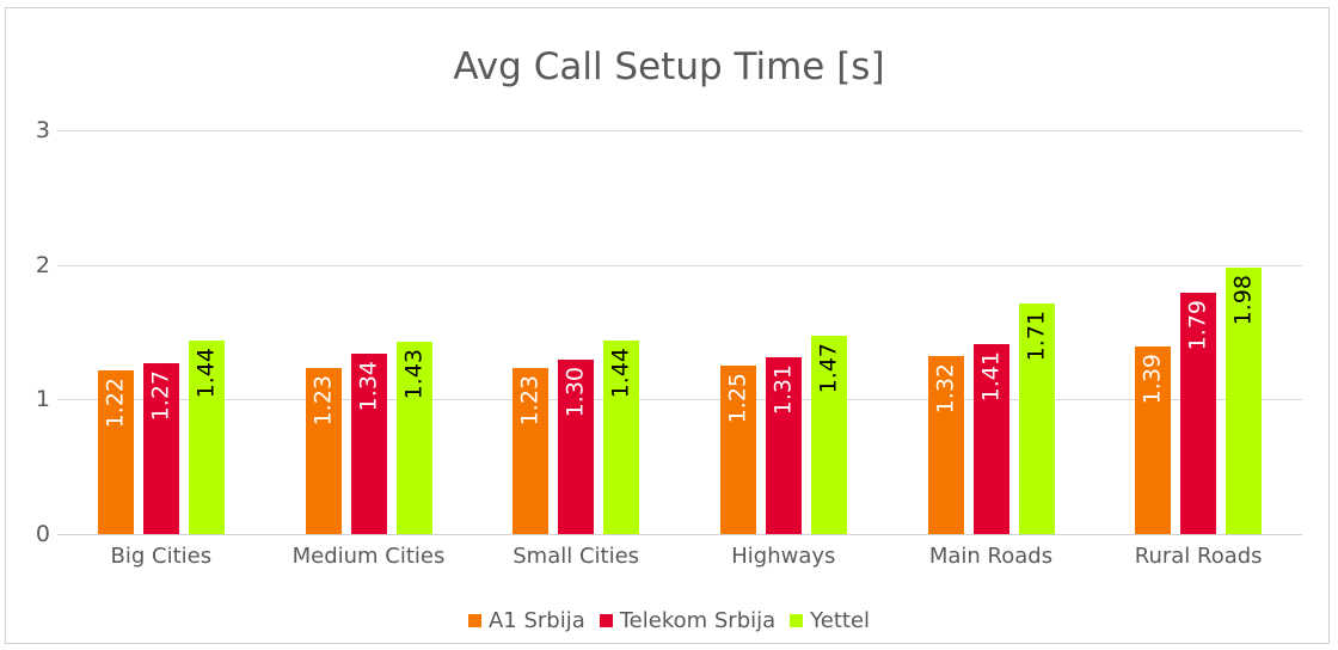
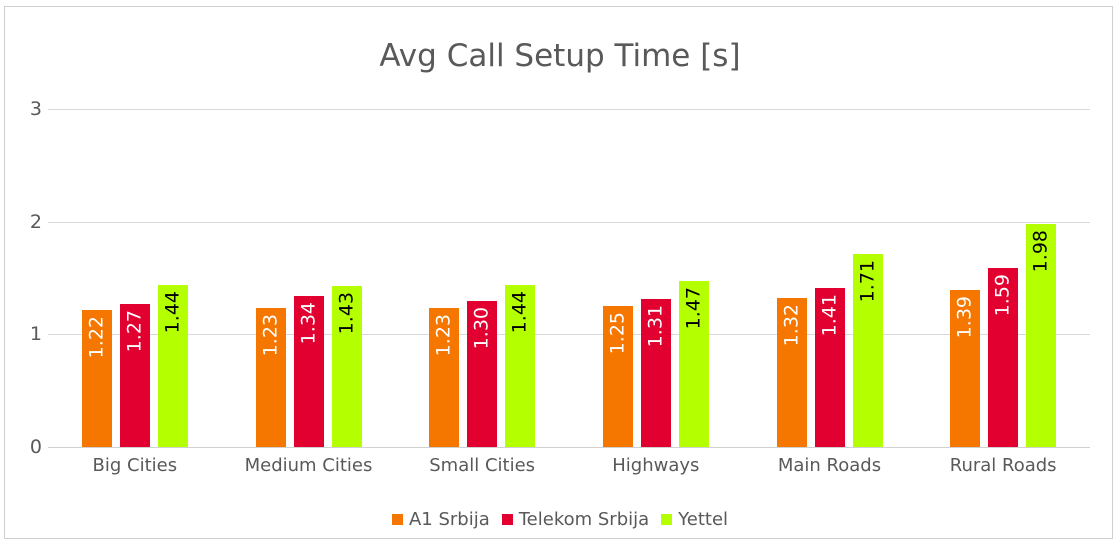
Telekom Srbija/Rural Roads: 1.79 -> 1.59
